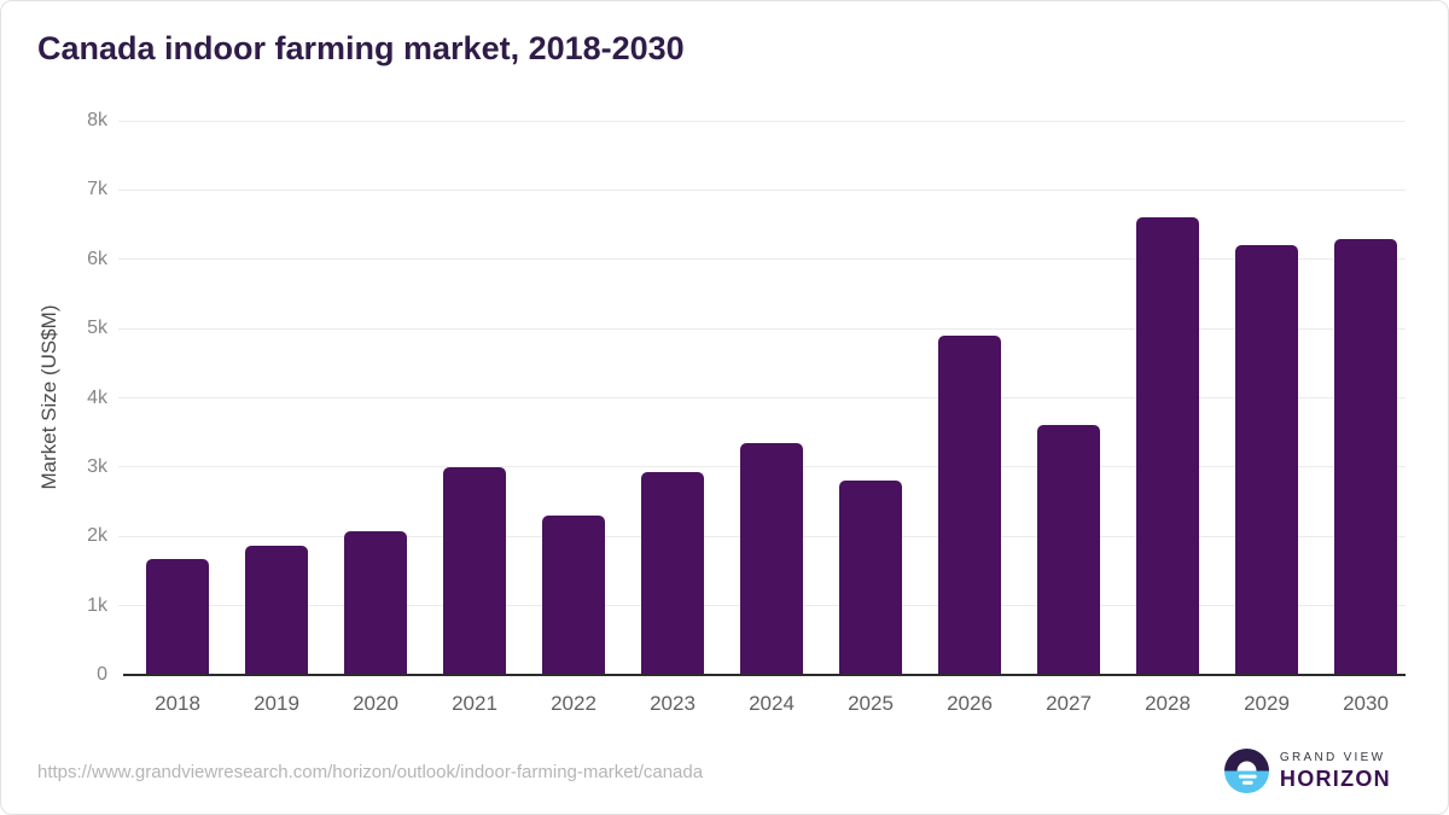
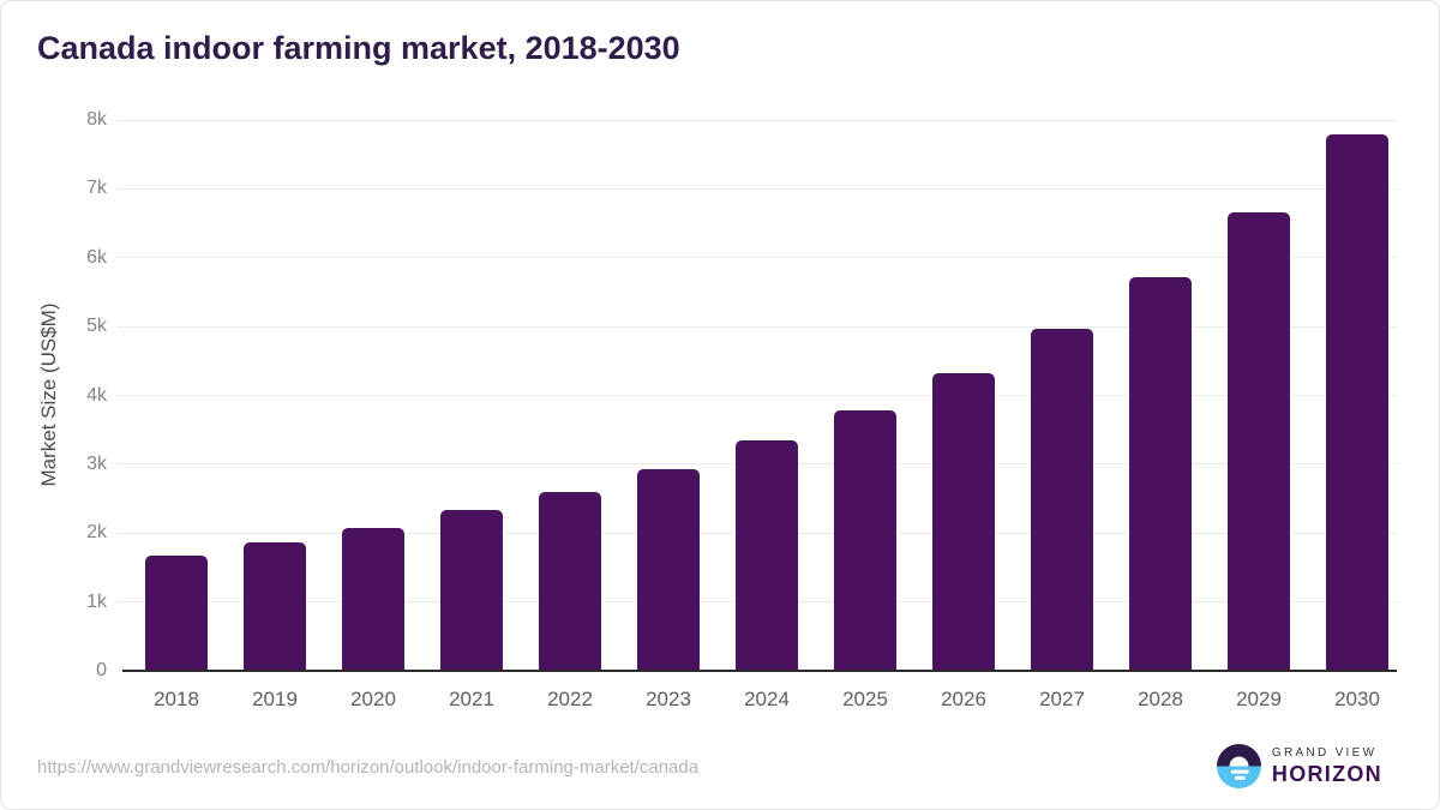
2021: 3.0k -> 2.3k
2022: 2.3k -> 2.6k
2025: 2.8k -> 3.8k
2026: 4.9k -> 4.3k
2027: 3.6k -> 5.0k
2028: 6.6k -> 5.7k
2029: 6.2k -> 6.6k
2030: 6.3k -> 7.8k
